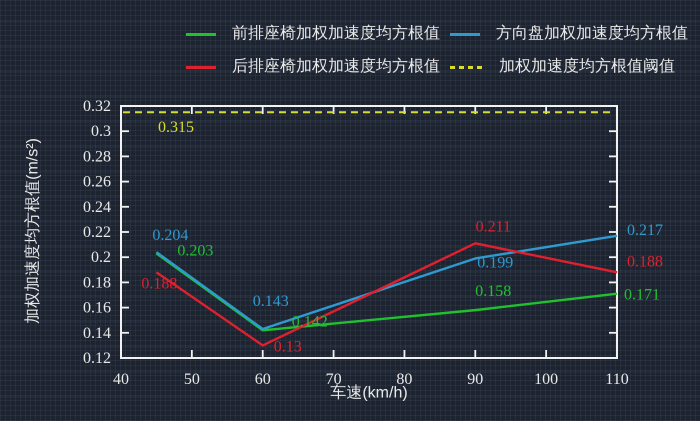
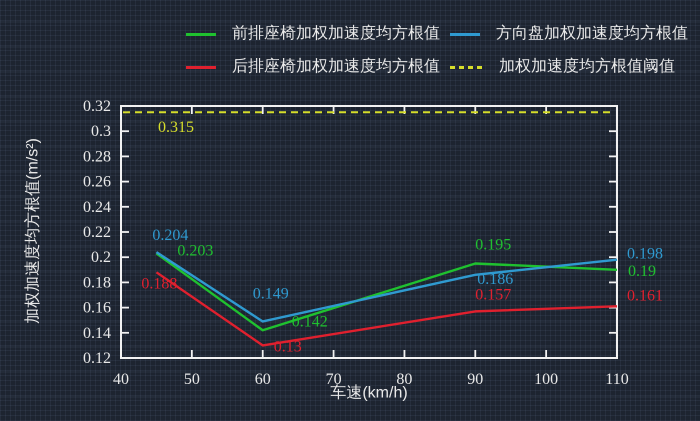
方向盘加权加速度均方根值/60: 0.143 -> 0.149
前排座椅加权加速度均方根值/90: 0.158 -> 0.195
方向盘加权加速度均方根值/90: 0.199 -> 0.186
后排座椅加权加速度均方根值/90: 0.211 -> 0.157
前排座椅加权加速度均方根值/110: 0.171 -> 0.19
方向盘加权加速度均方根值/110: 0.217 -> 0.198
后排座椅加权加速度均方根值/110: 0.188 -> 0.161
